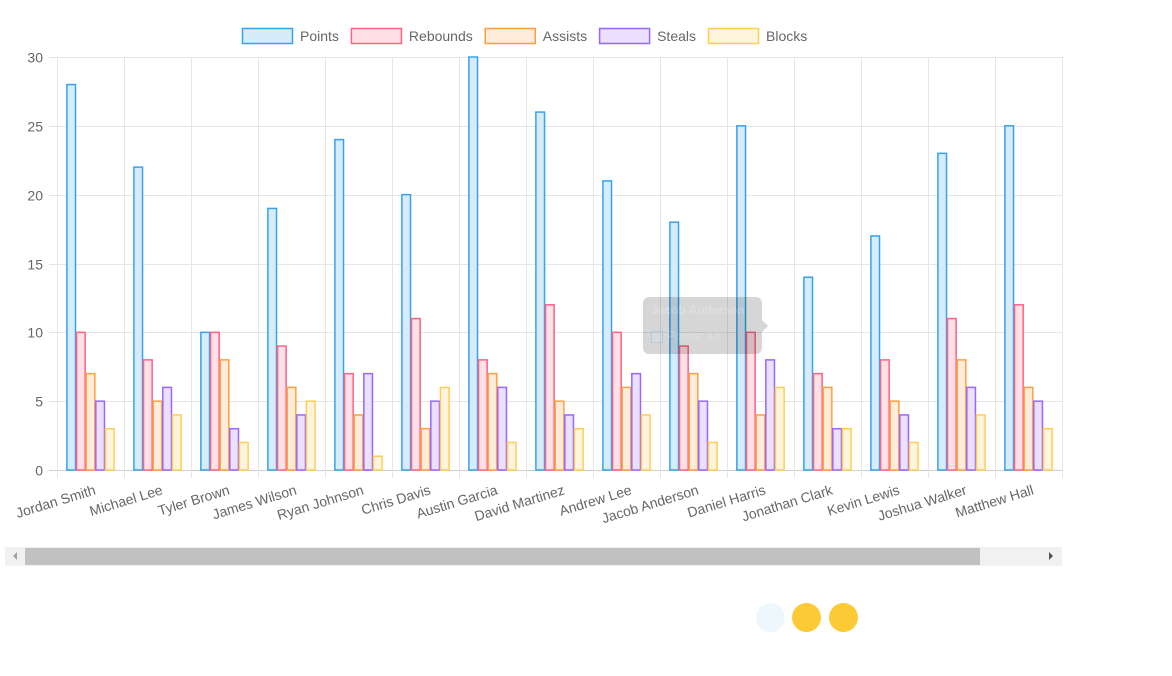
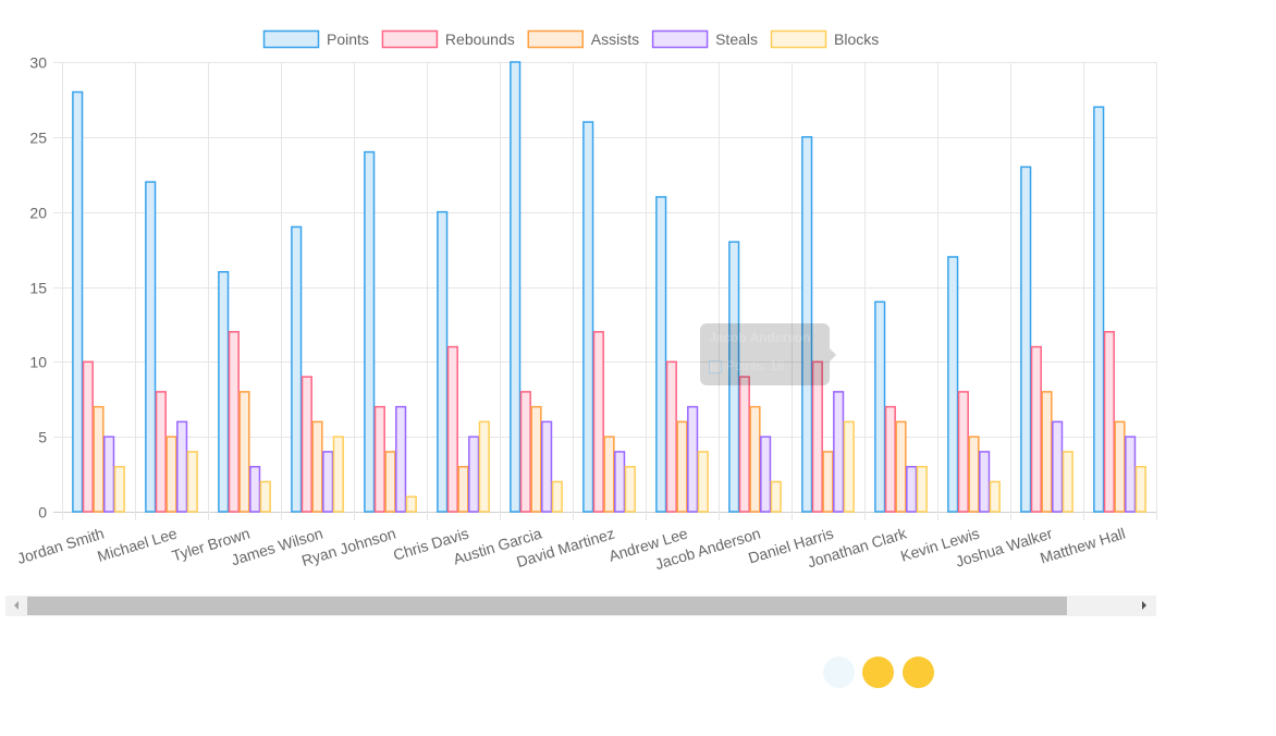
Points/Tyler Brown: 10 -> 16
Rebounds/Tyler Brown: 10 -> 12
Points/Matthew Hall: 25 -> 27
